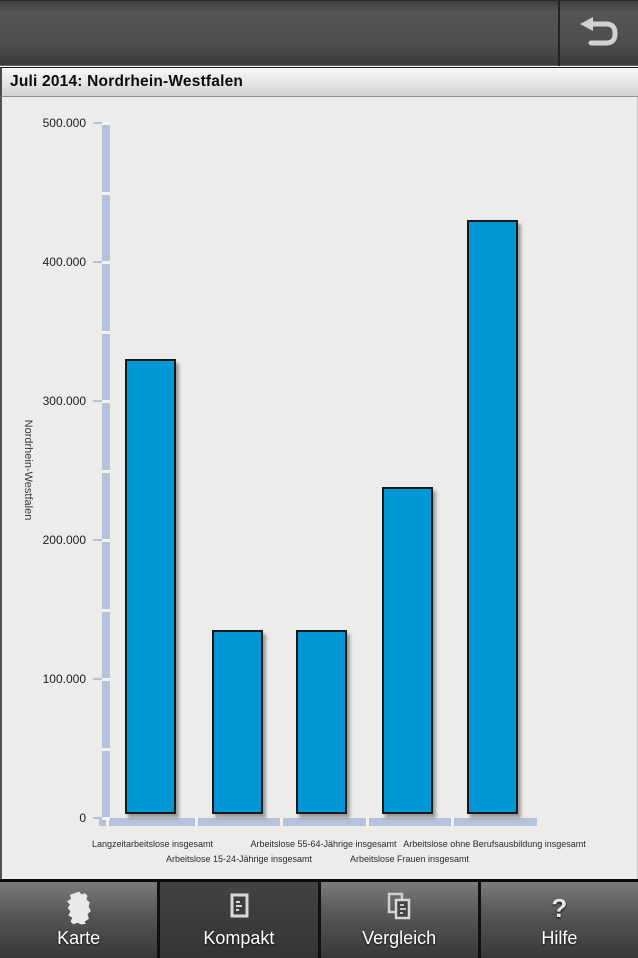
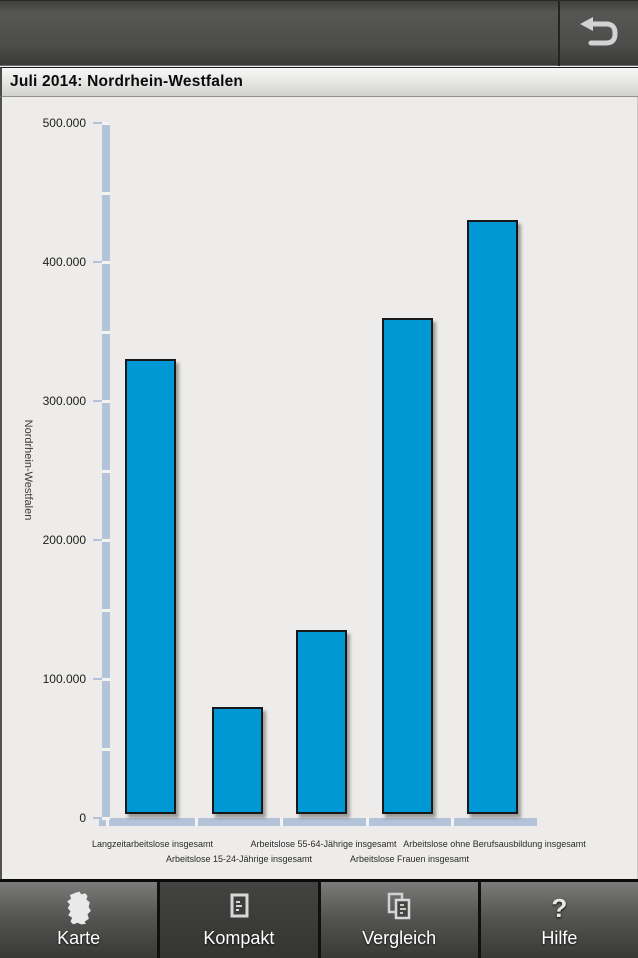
Arbeitslose 15-24-Jährige insgesamt: 135000 -> 80000
Arbeitslose Frauen insgesamt: 238000 -> 360000
